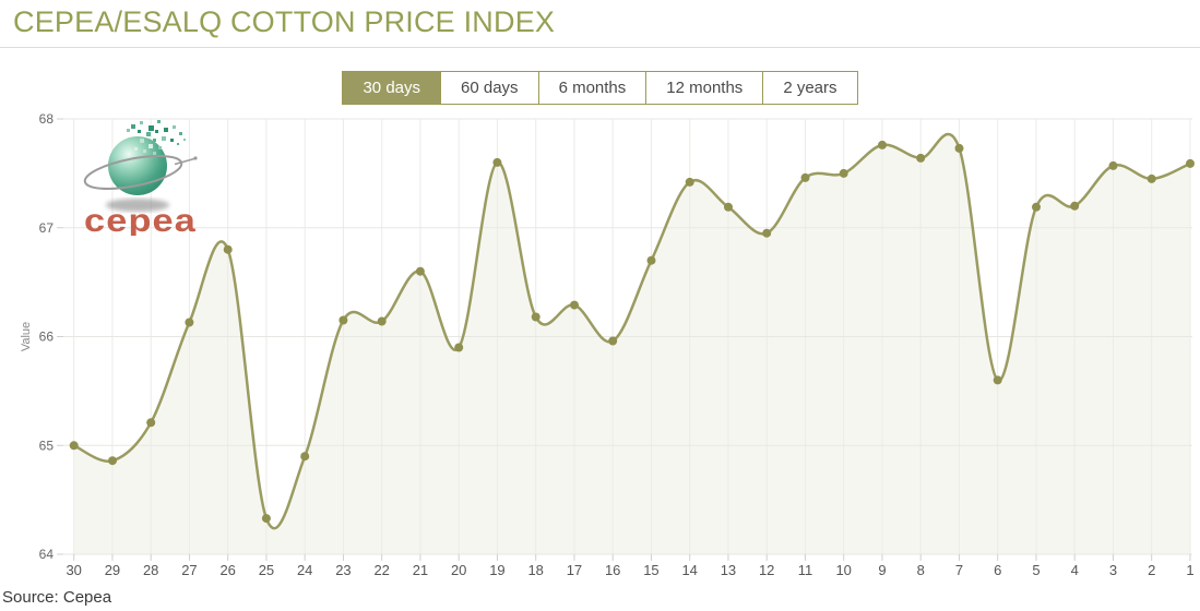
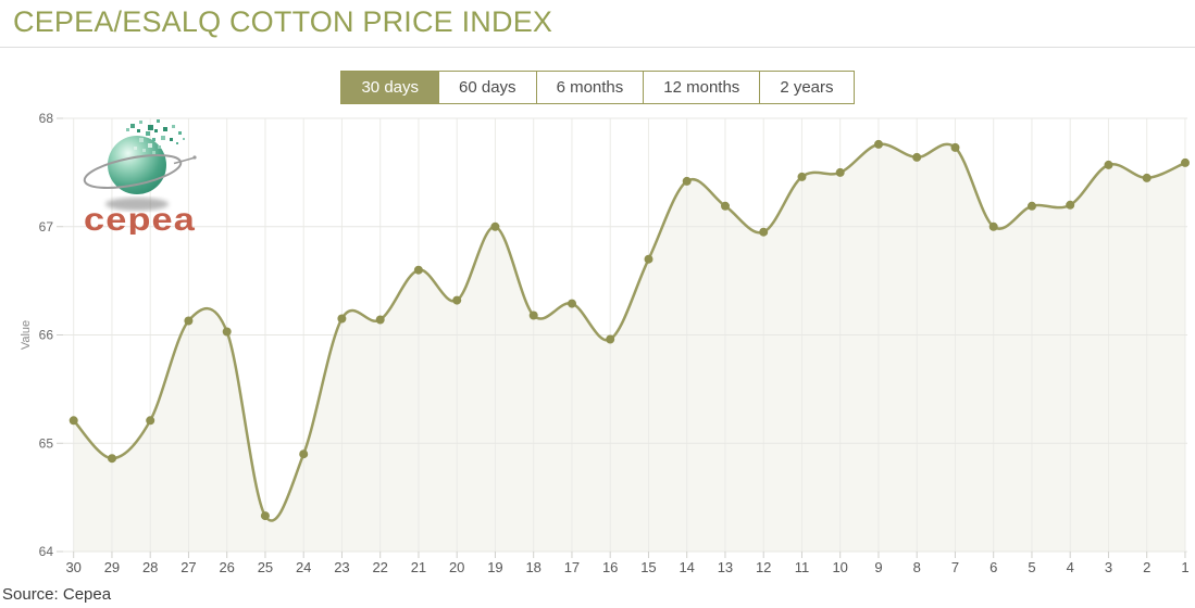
30: 65.0 -> 65.2
26: 66.8 -> 66.0
20: 65.9 -> 66.3
19: 67.6 -> 67.0
6: 65.6 -> 67.0
